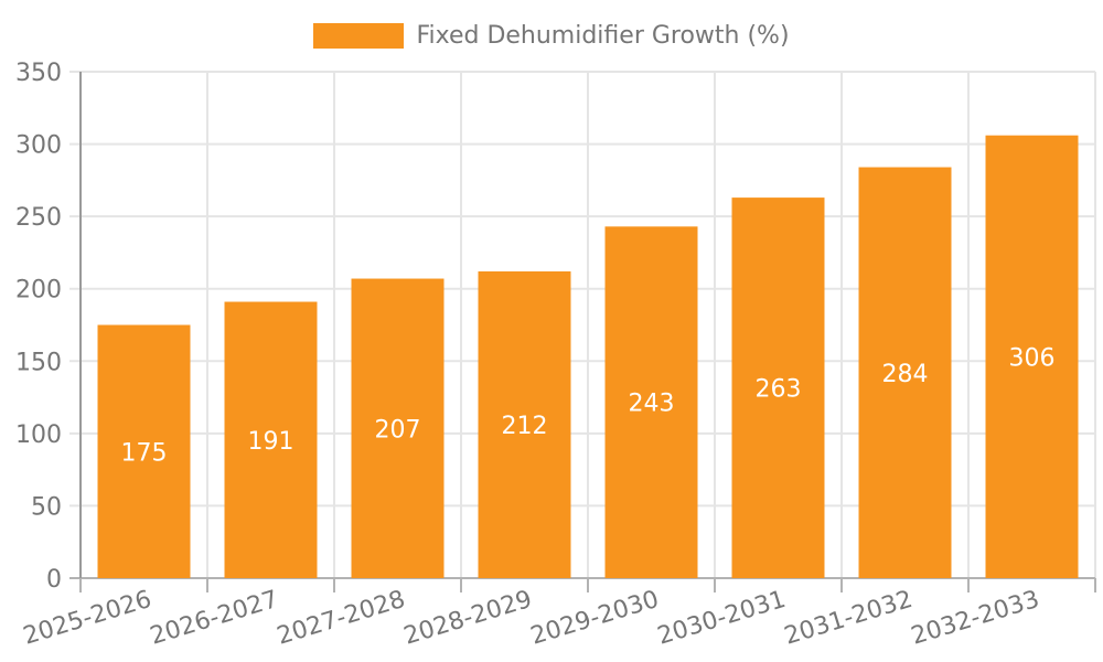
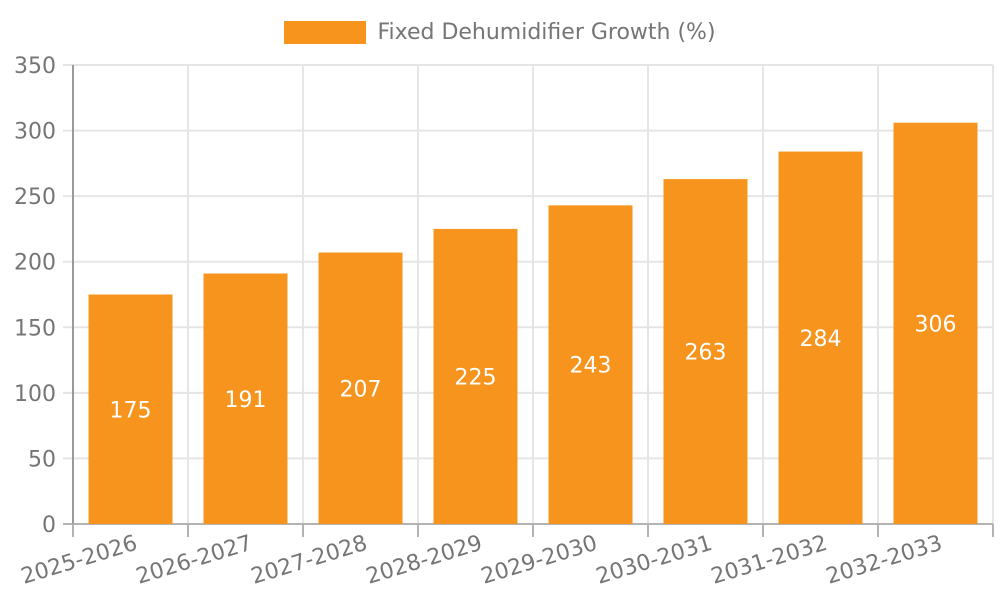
2028-2029: 212 -> 225
